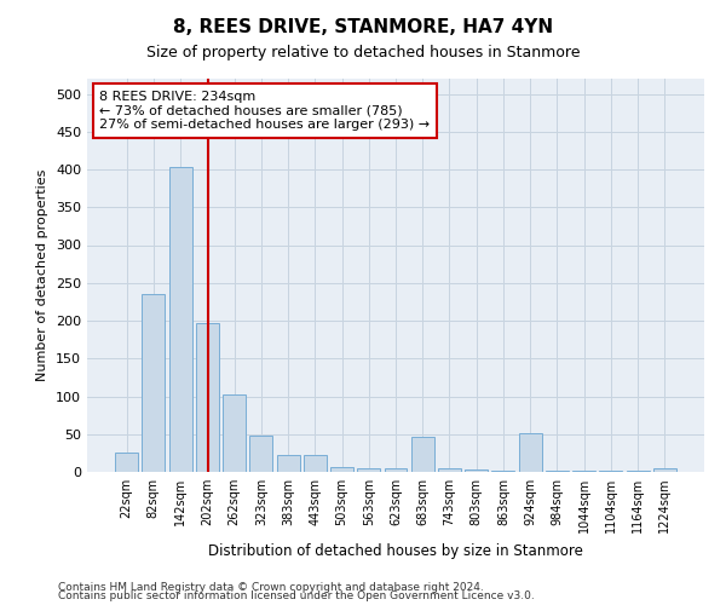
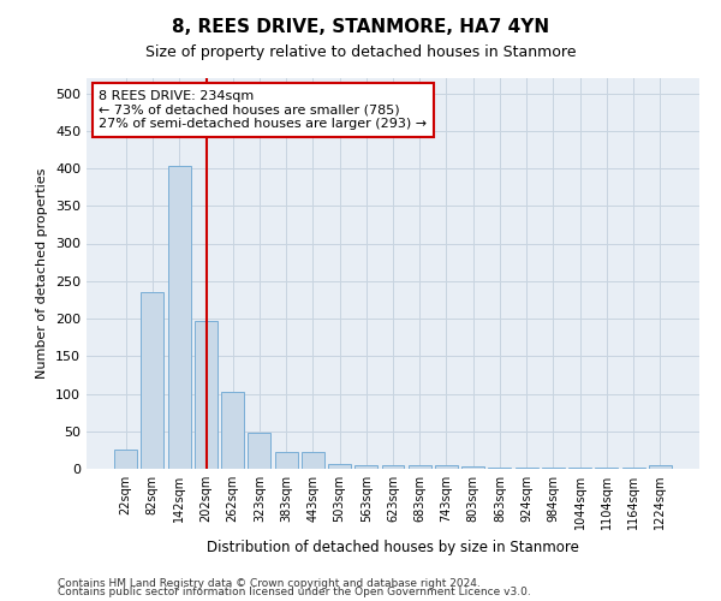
683sqm: 46 -> 5
924sqm: 52 -> 1
